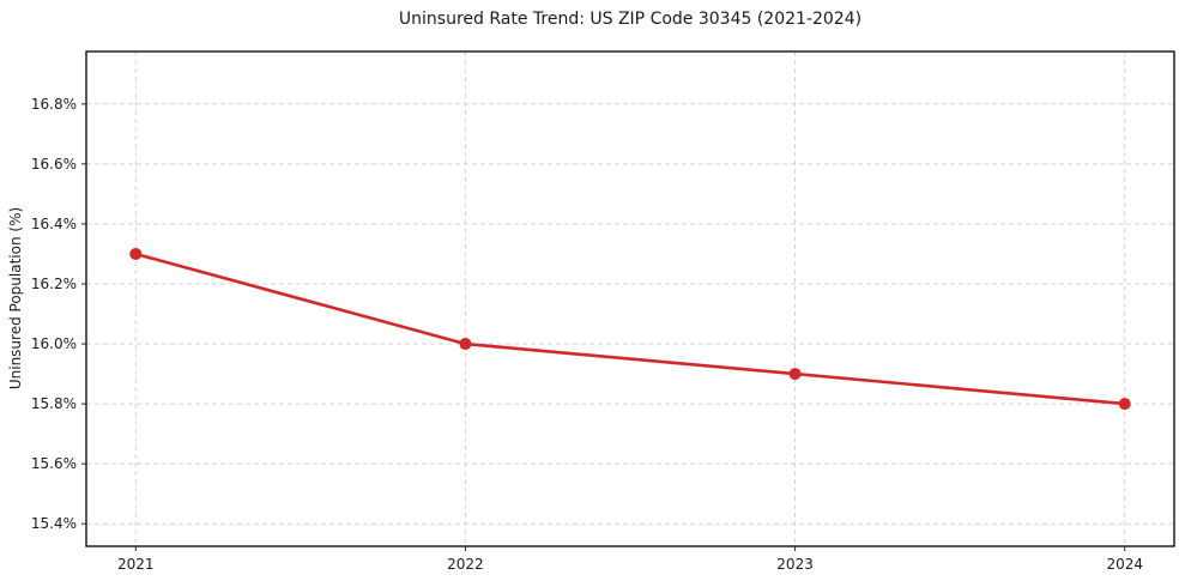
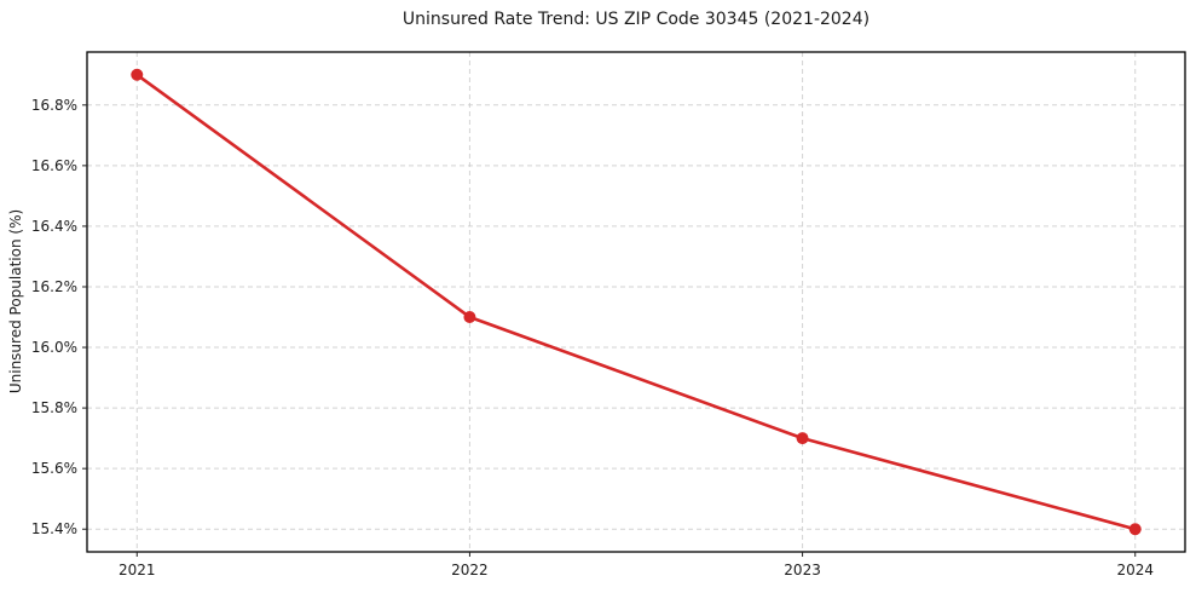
2021: 16.3% -> 16.9%
2022: 16.0% -> 16.1%
2023: 15.9% -> 15.7%
2024: 15.8% -> 15.4%
